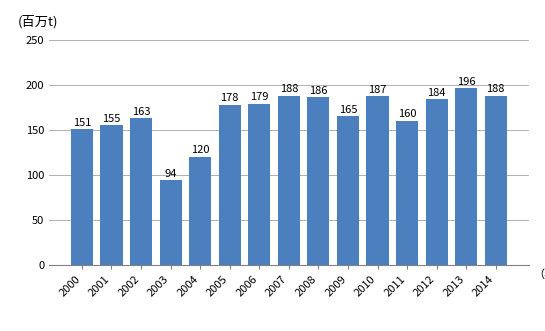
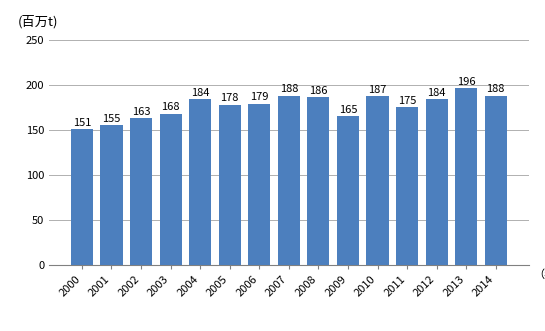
2003: 94 -> 168
2004: 120 -> 184
2011: 160 -> 175
